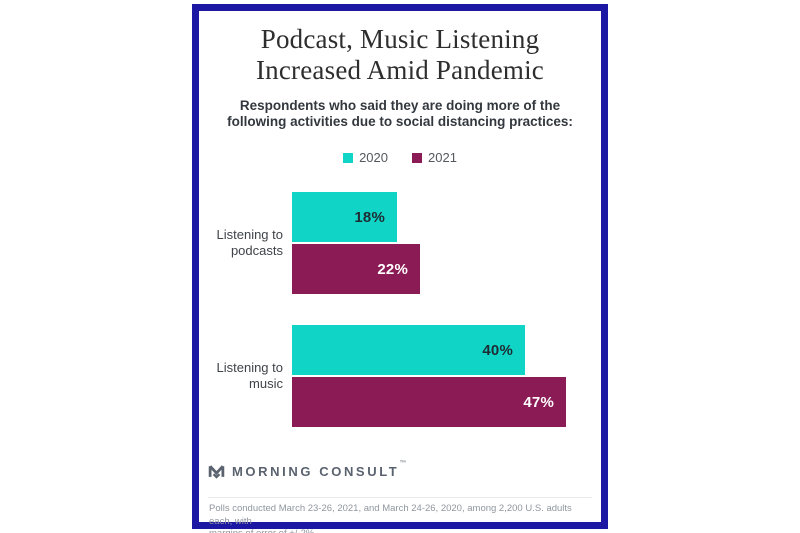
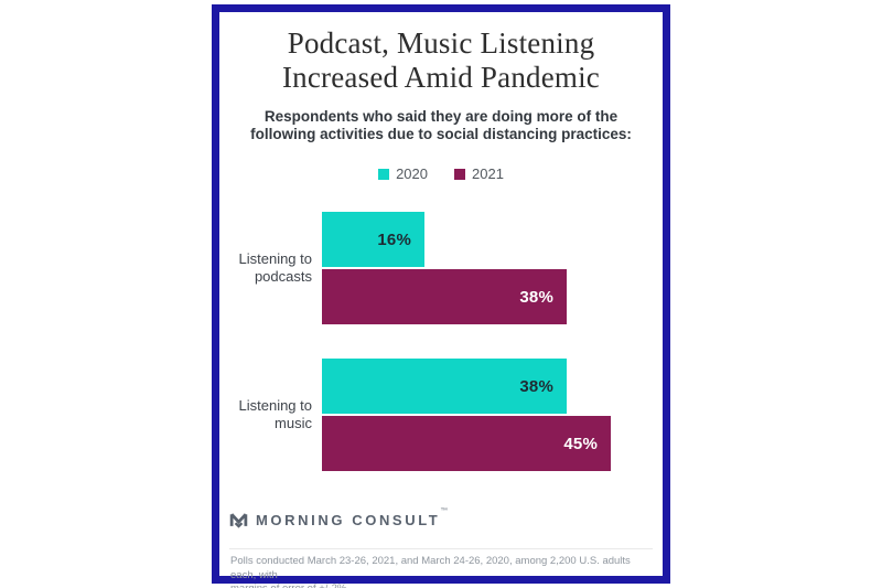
2020/Listening to podcasts: 18% -> 16%
2021/Listening to podcasts: 22% -> 38%
2020/Listening to music: 40% -> 38%
2021/Listening to music: 47% -> 45%
